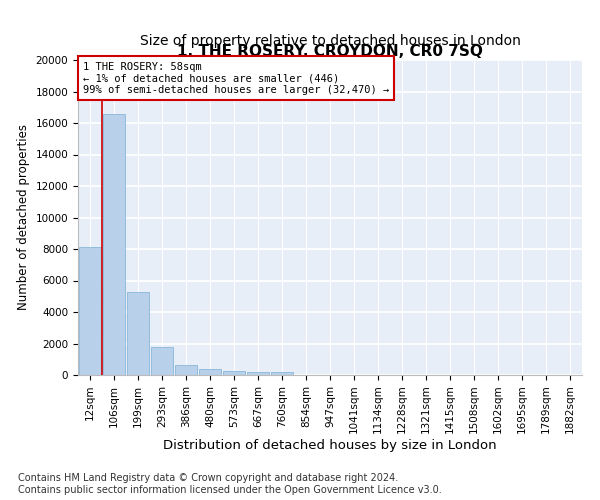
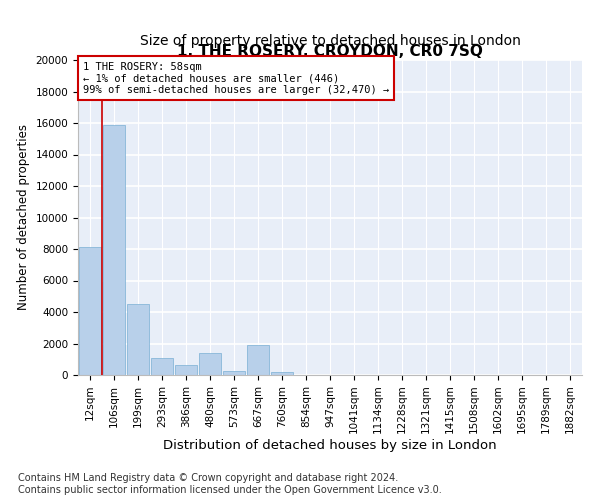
106sqm: 16600 -> 15900
199sqm: 5300 -> 4500
293sqm: 1800 -> 1100
480sqm: 400 -> 1400
667sqm: 200 -> 1900
